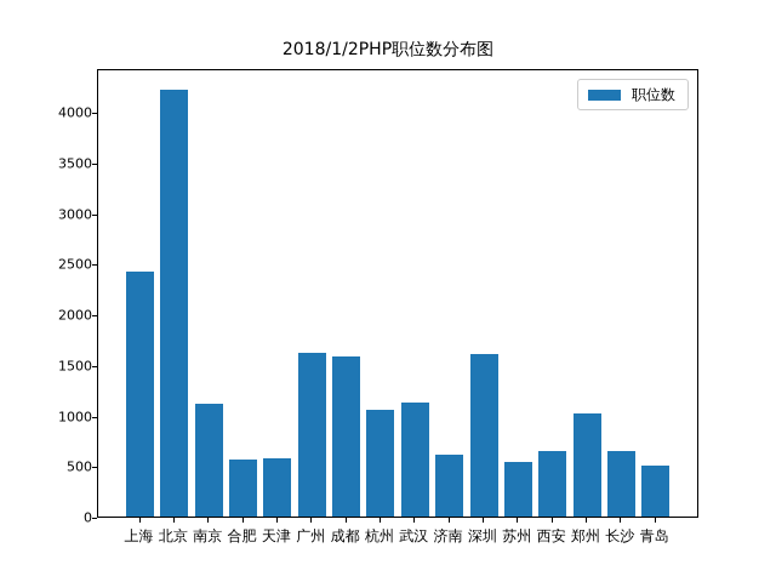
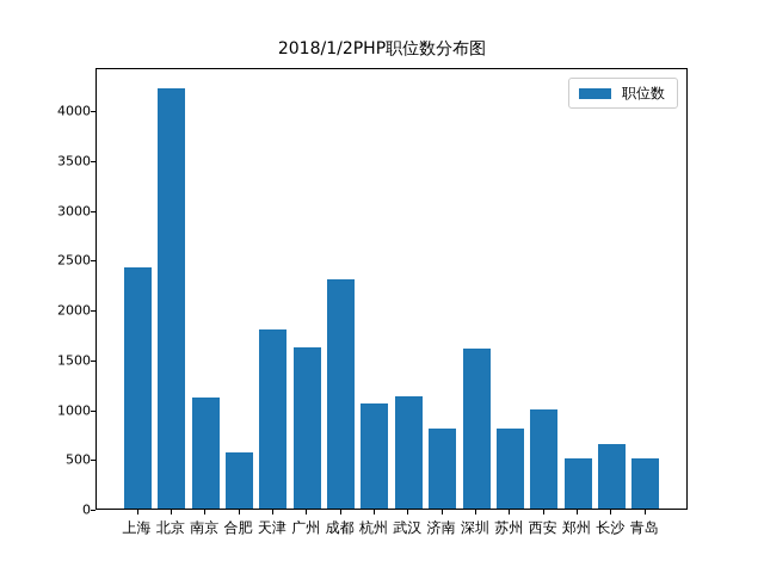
天津: 600 -> 1800
成都: 1600 -> 2300
济南: 600 -> 800
苏州: 500 -> 800
西安: 600 -> 1000
郑州: 1000 -> 500
